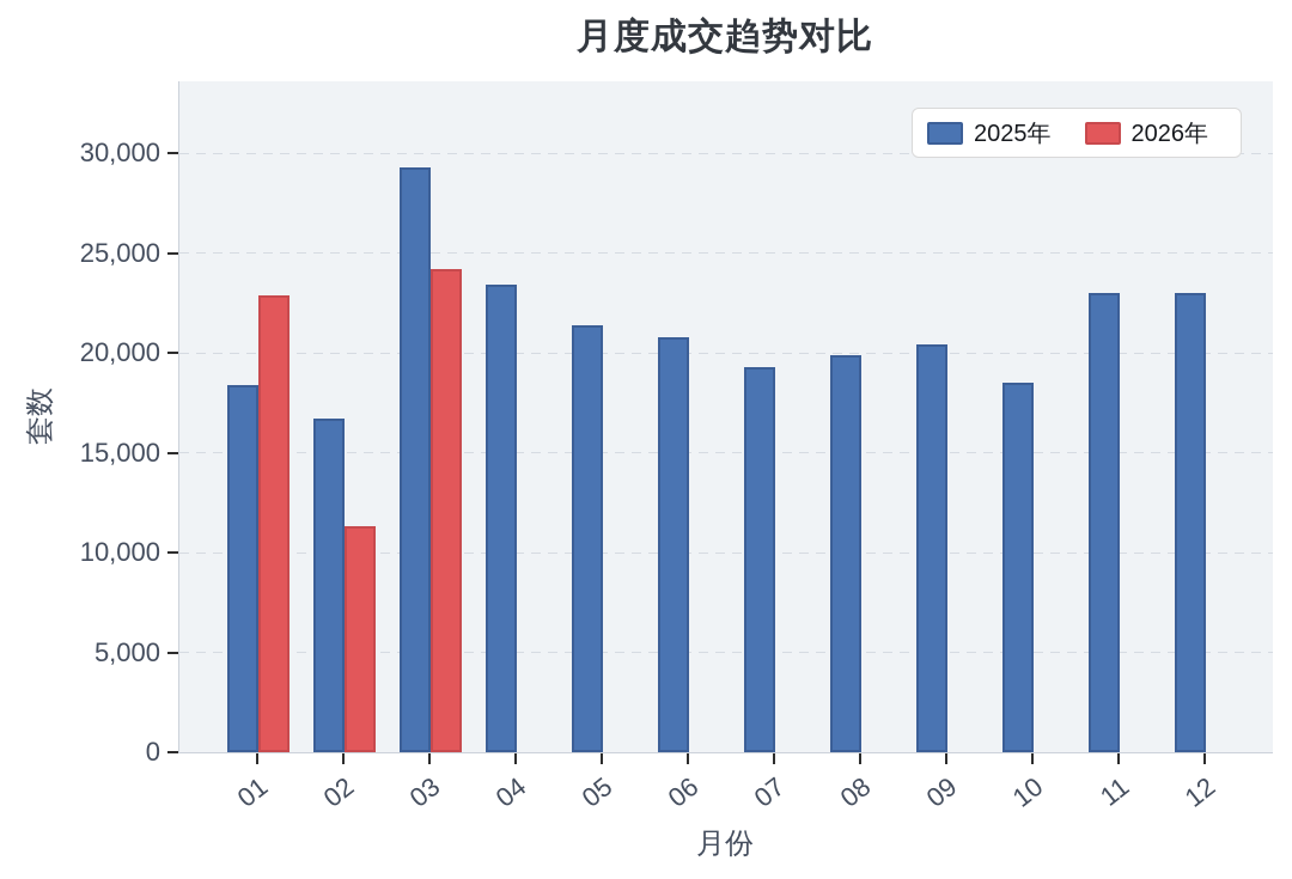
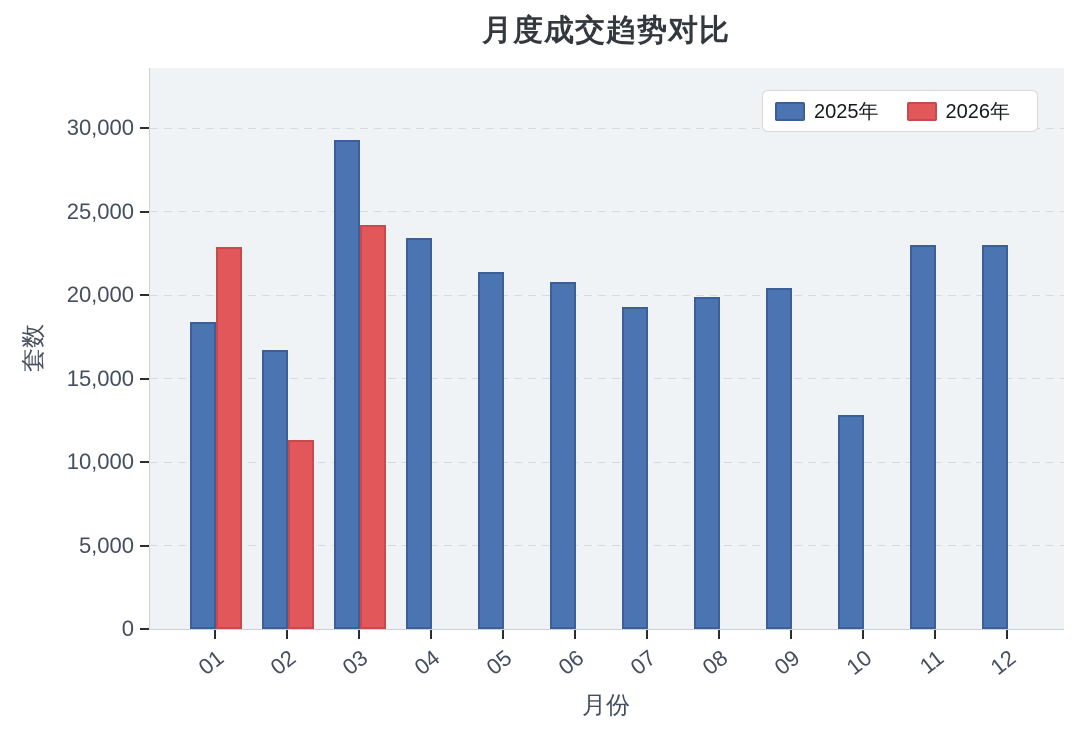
2025年/10: 18500 -> 12800
